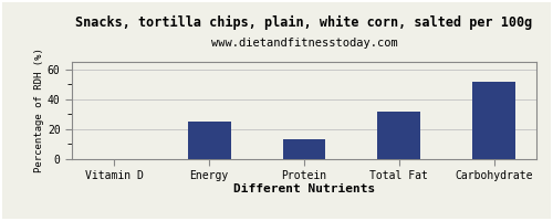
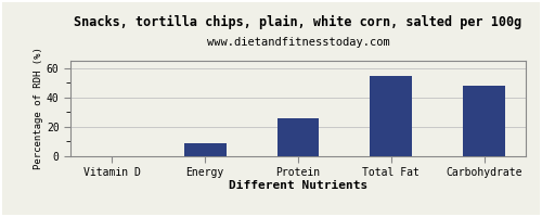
Energy: 25 -> 9
Protein: 13 -> 26
Total Fat: 32 -> 55
Carbohydrate: 52 -> 48
